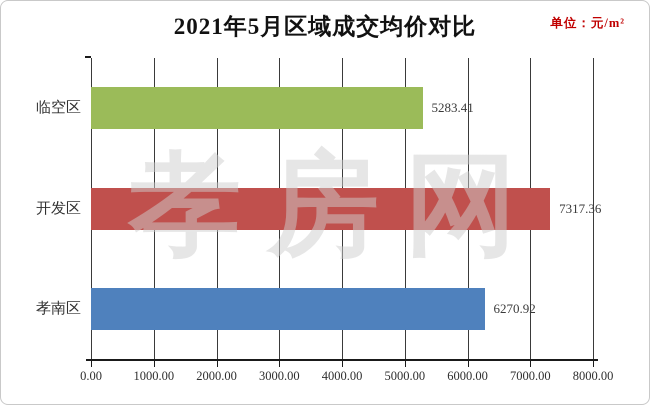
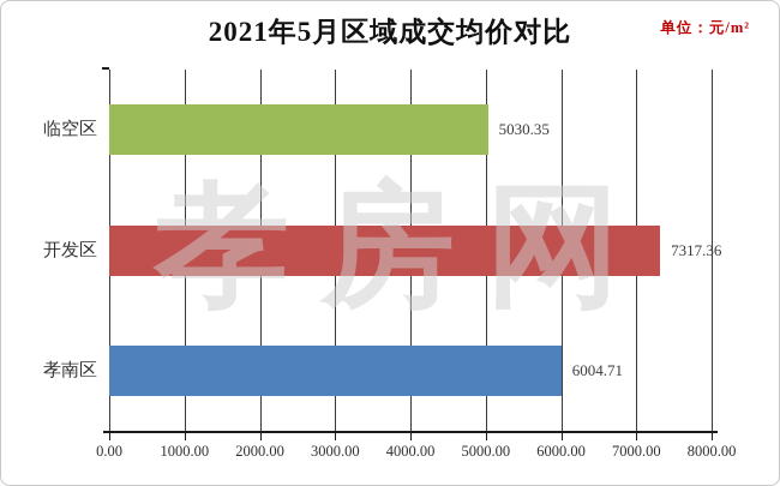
临空区: 5283.41 -> 5030.35
孝南区: 6270.92 -> 6004.71
